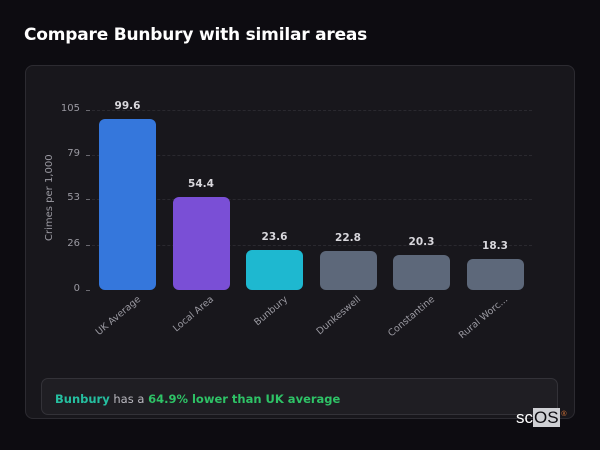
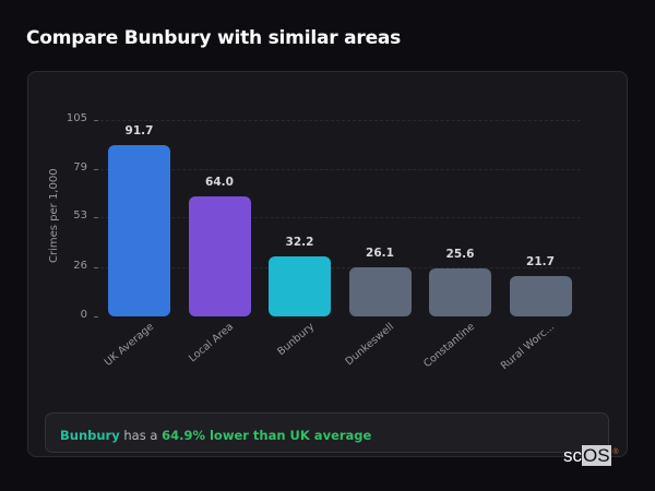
UK Average: 99.6 -> 91.7
Local Area: 54.4 -> 64.0
Bunbury: 23.6 -> 32.2
Dunkeswell: 22.8 -> 26.1
Constantine: 20.3 -> 25.6
Rural Worc...: 18.3 -> 21.7
